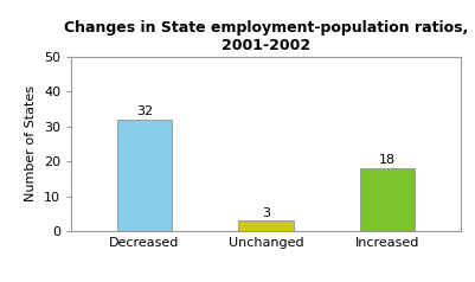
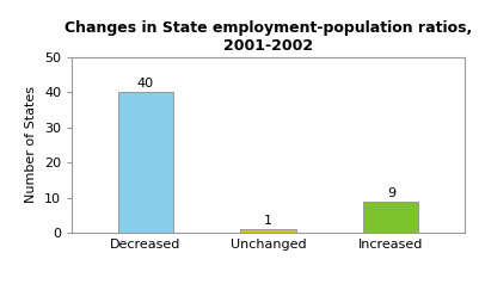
Decreased: 32 -> 40
Unchanged: 3 -> 1
Increased: 18 -> 9
